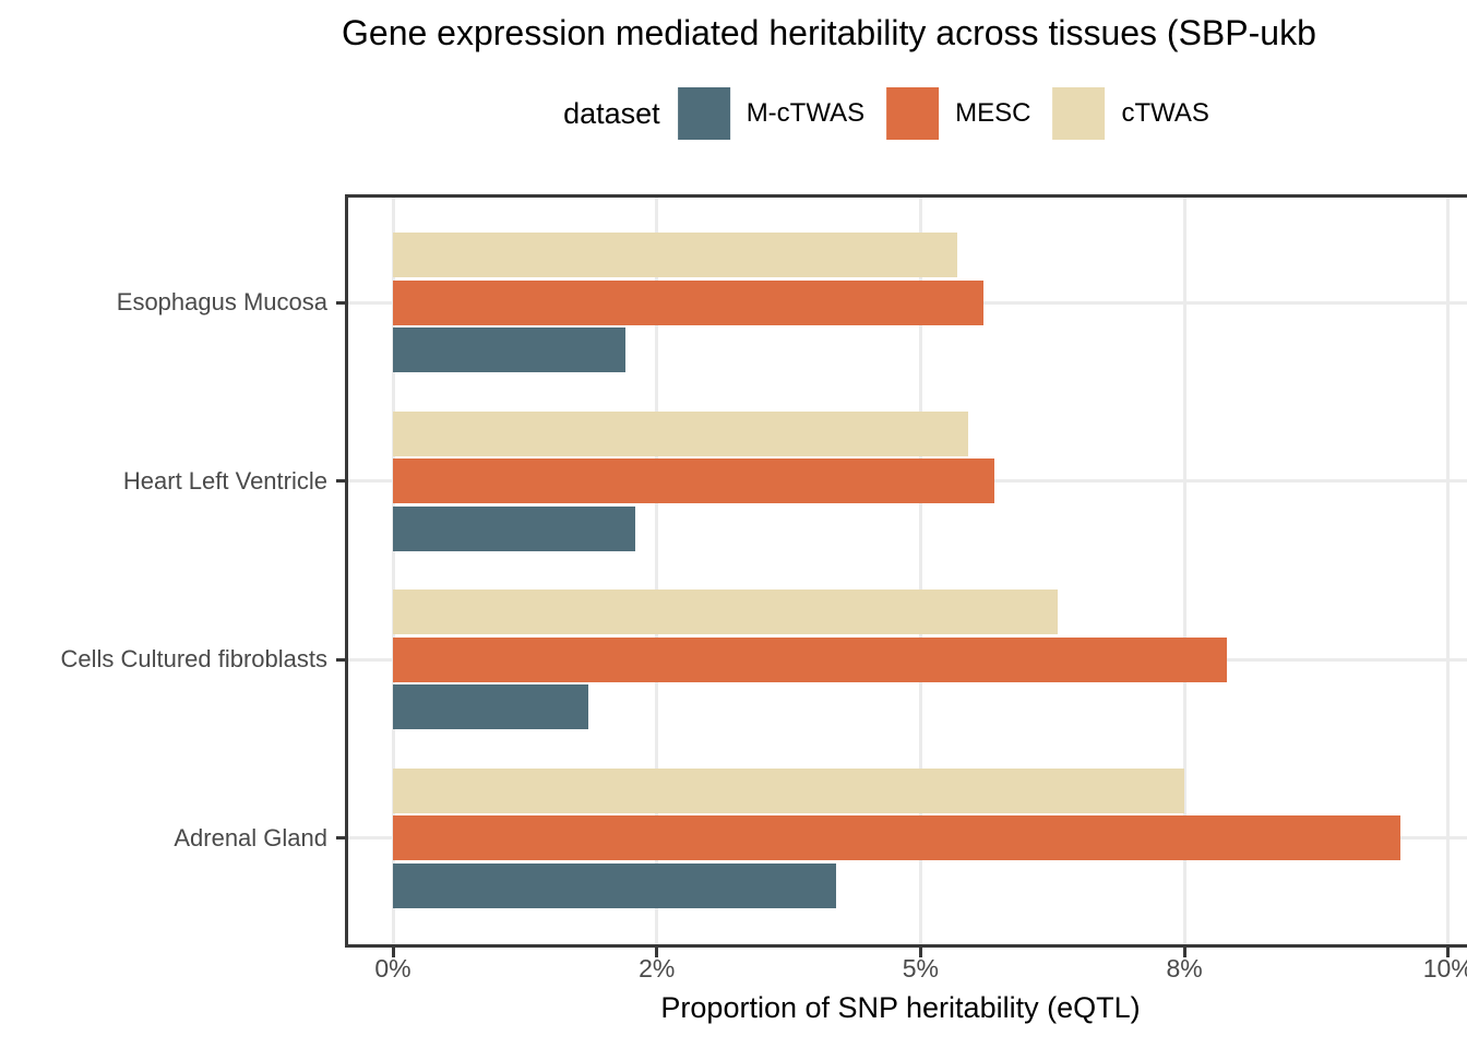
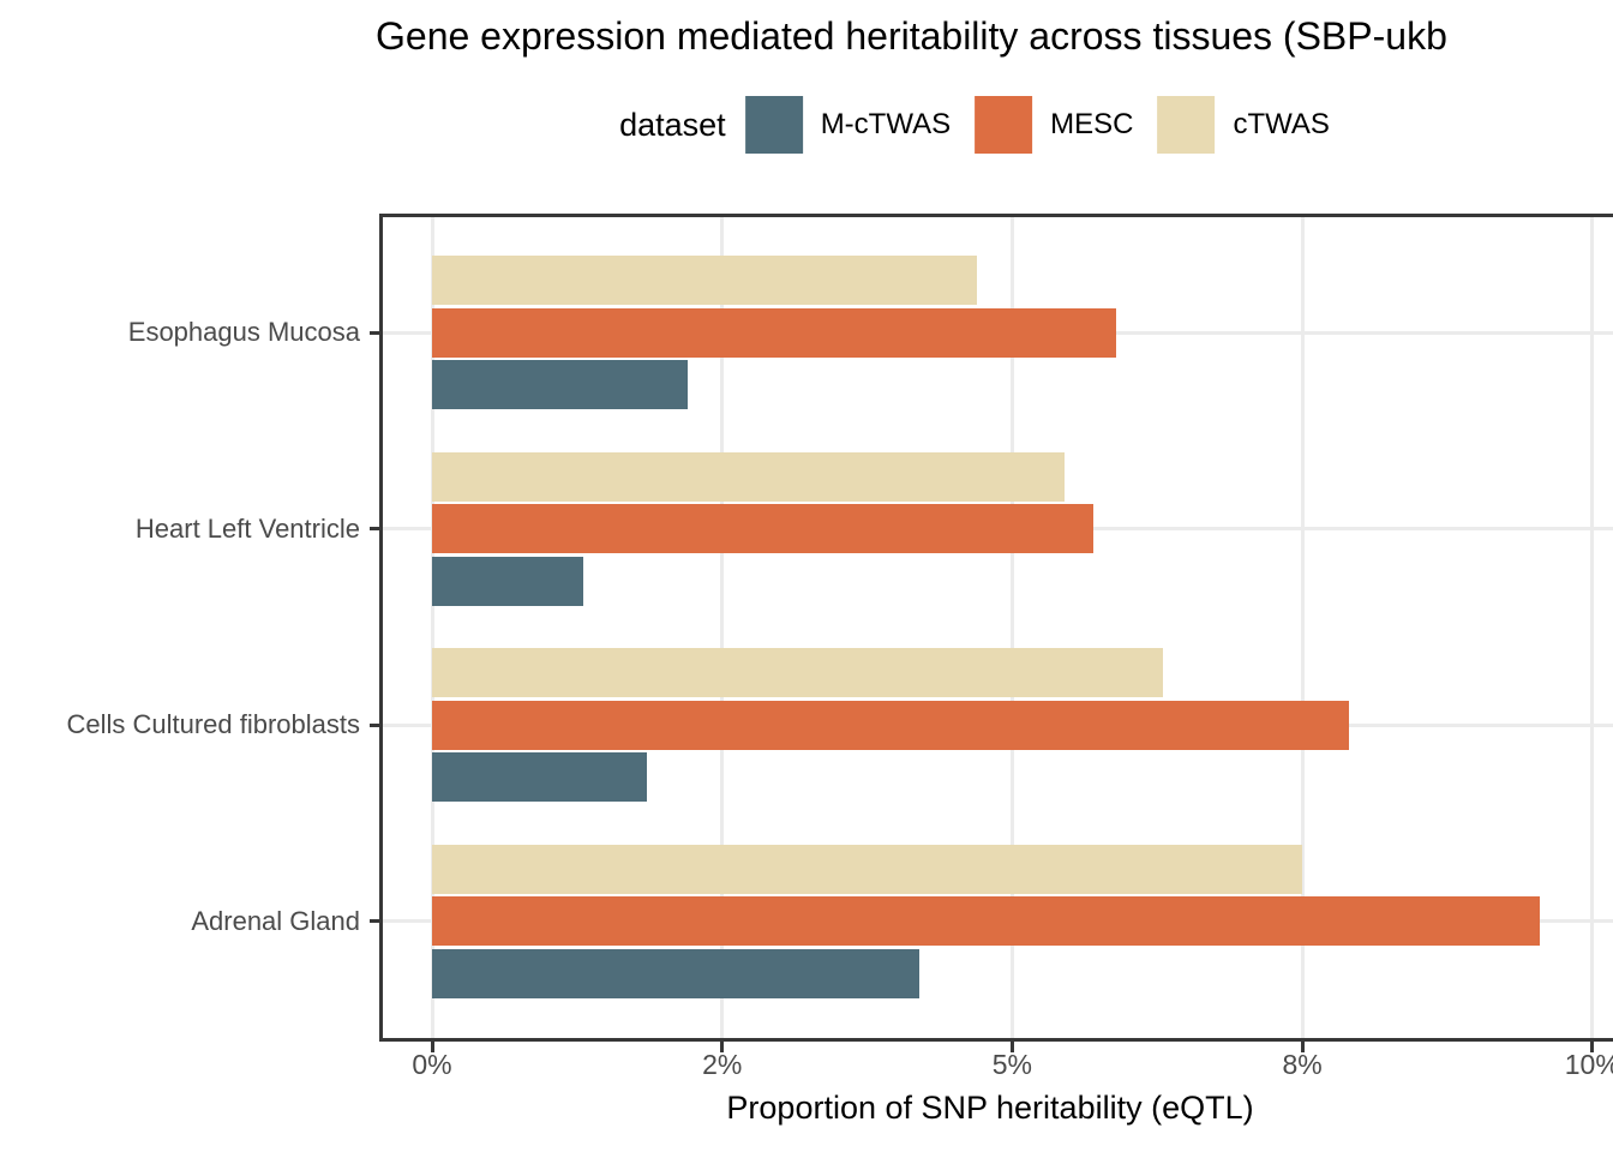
MESC/Esophagus Mucosa: 5.6% -> 5.9%
cTWAS/Esophagus Mucosa: 5.3% -> 4.7%
M-cTWAS/Heart Left Ventricle: 2.3% -> 1.3%
